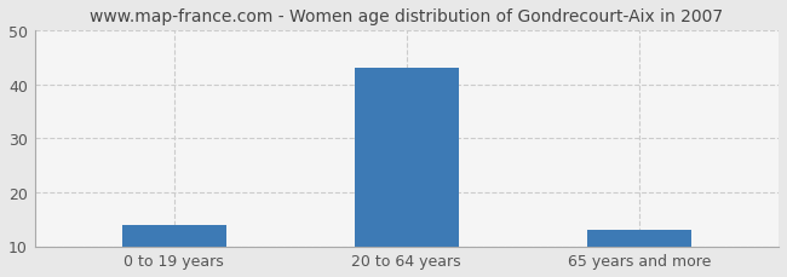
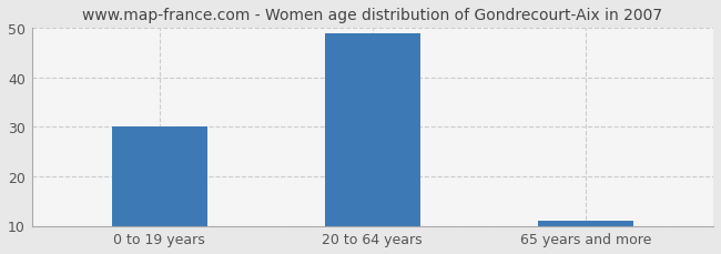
0 to 19 years: 14 -> 30
20 to 64 years: 43 -> 49
65 years and more: 13 -> 11
